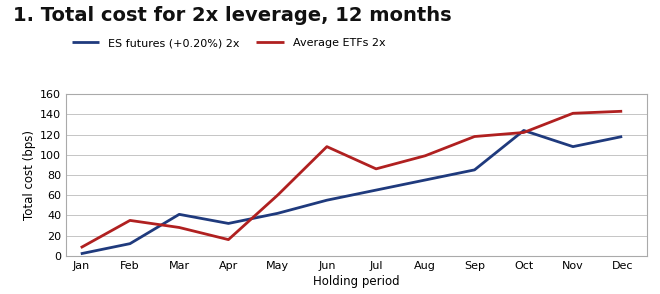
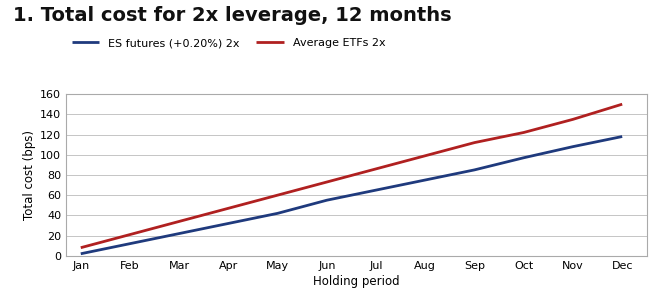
Average ETFs 2x/Feb: 35 -> 21
ES futures (+0.20%) 2x/Mar: 41 -> 22
Average ETFs 2x/Mar: 28 -> 34
Average ETFs 2x/Apr: 16 -> 47
Average ETFs 2x/Jun: 108 -> 73
Average ETFs 2x/Sep: 118 -> 112
ES futures (+0.20%) 2x/Oct: 124 -> 97
Average ETFs 2x/Nov: 141 -> 135
Average ETFs 2x/Dec: 143 -> 150
